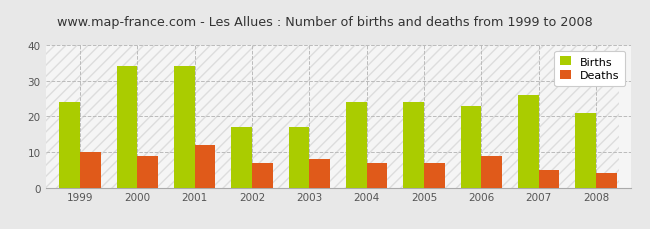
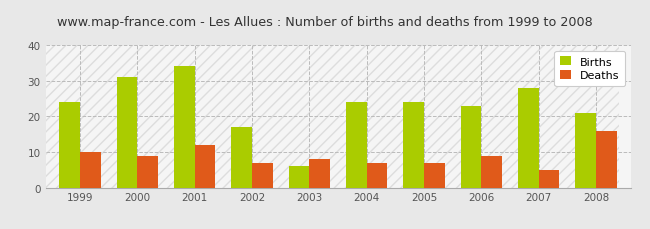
Births/2000: 34 -> 31
Births/2003: 17 -> 6
Births/2007: 26 -> 28
Deaths/2008: 4 -> 16
